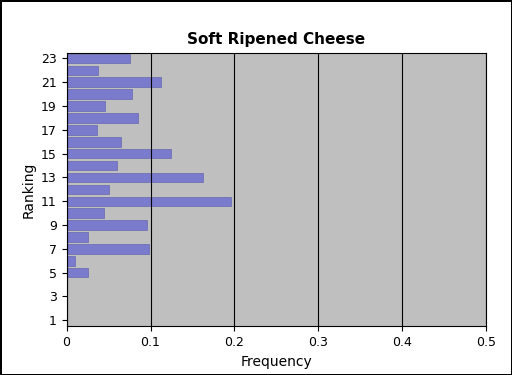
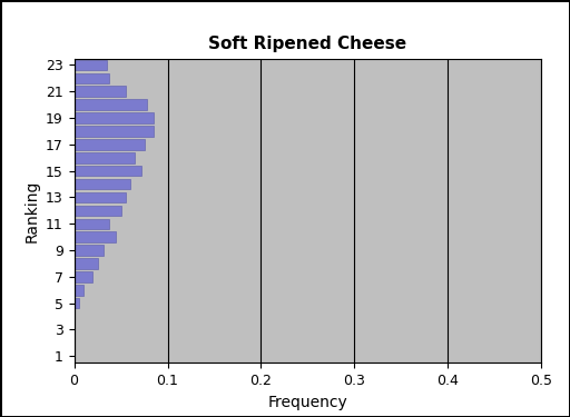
23: 0.076 -> 0.035
21: 0.112 -> 0.055
19: 0.046 -> 0.085
17: 0.036 -> 0.075
15: 0.124 -> 0.072
13: 0.162 -> 0.055
11: 0.196 -> 0.038
9: 0.096 -> 0.032
7: 0.098 -> 0.020
5: 0.026 -> 0.005
